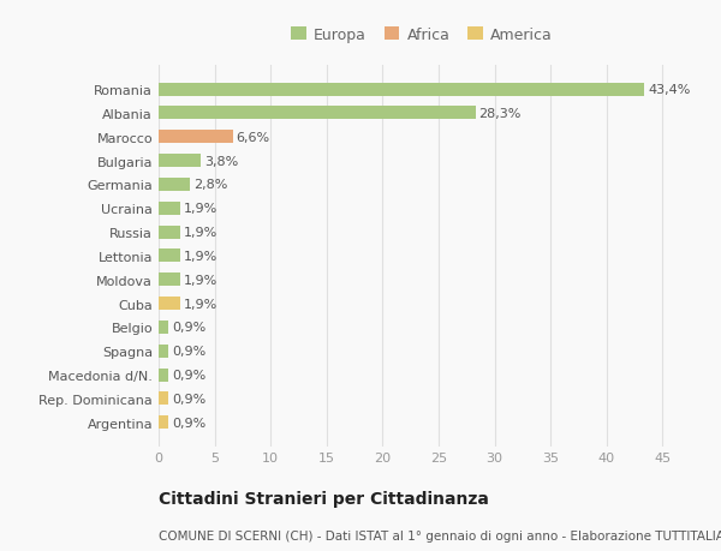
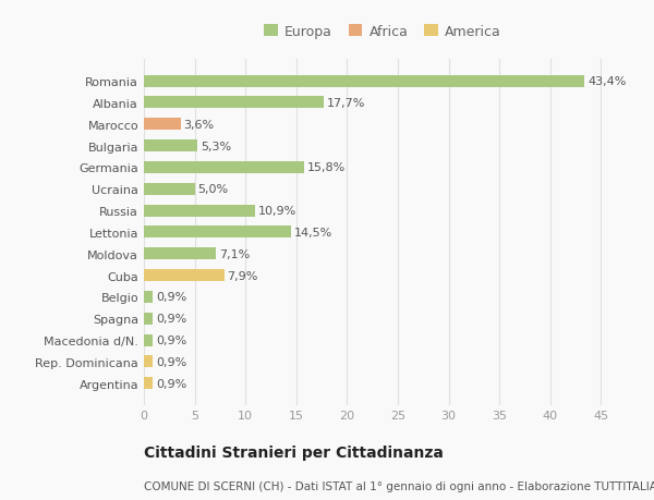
Albania: 28,3% -> 17,7%
Marocco: 6,6% -> 3,6%
Bulgaria: 3,8% -> 5,3%
Germania: 2,8% -> 15,8%
Ucraina: 1,9% -> 5,0%
Russia: 1,9% -> 10,9%
Lettonia: 1,9% -> 14,5%
Moldova: 1,9% -> 7,1%
Cuba: 1,9% -> 7,9%
